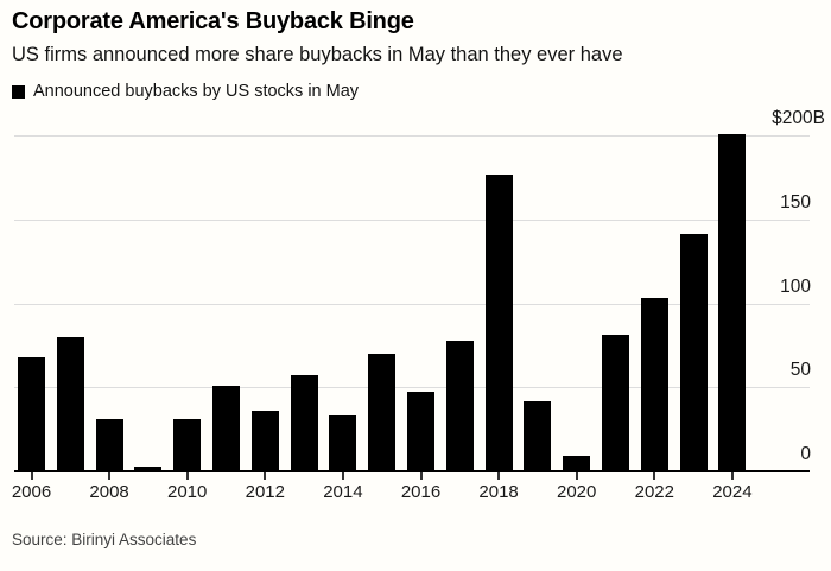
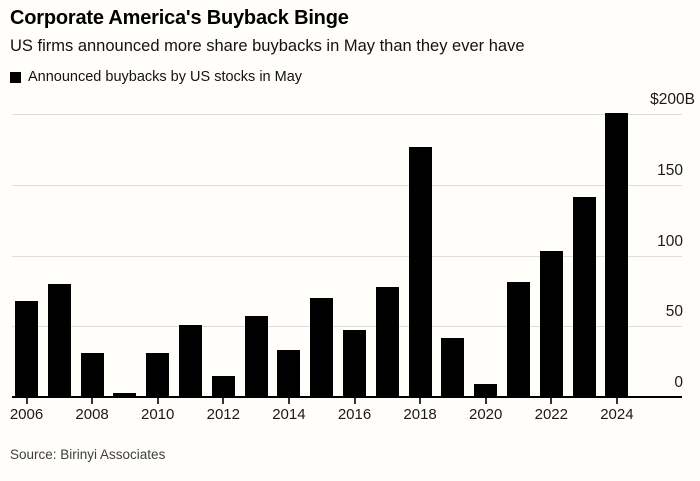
2012: 36 -> 15
